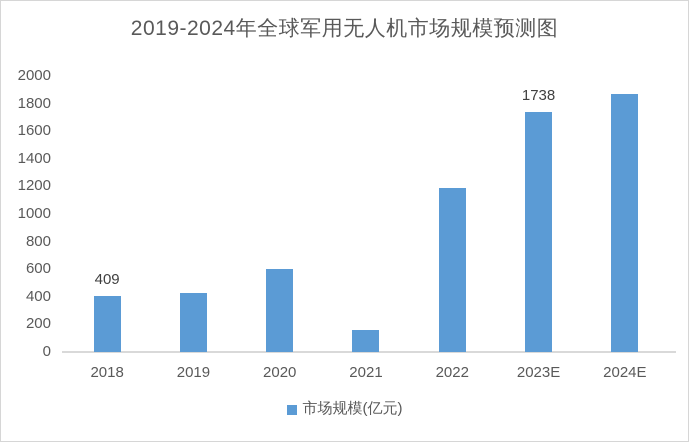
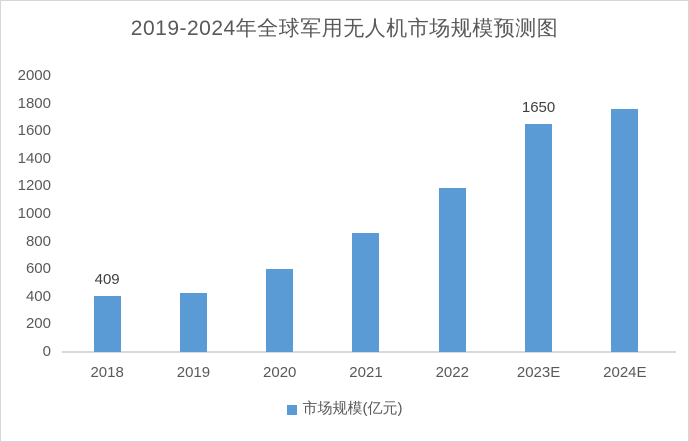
2021: 160 -> 860
2023E: 1738 -> 1650
2024E: 1870 -> 1760
